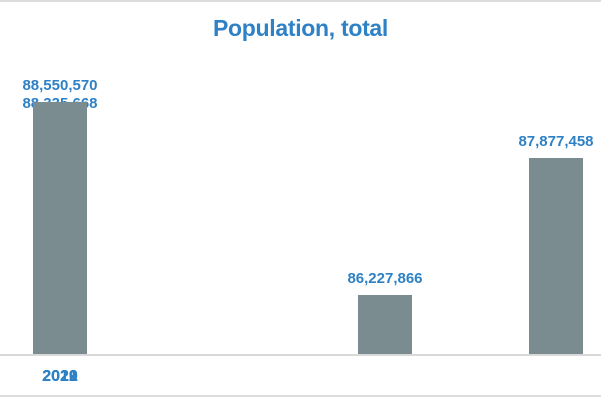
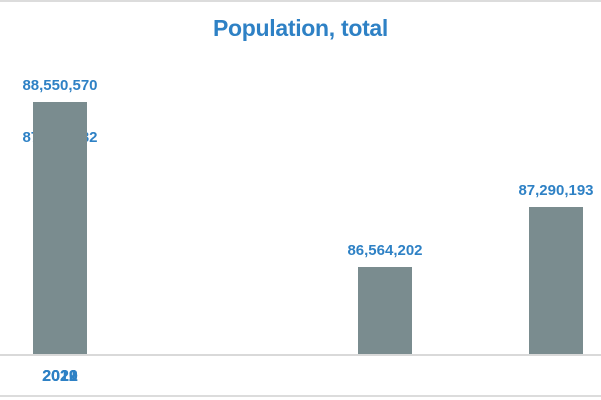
2019: 86,227,866 -> 86,564,202
2020: 87,877,458 -> 87,290,193
2021: 88,335,668 -> 87,923,432
